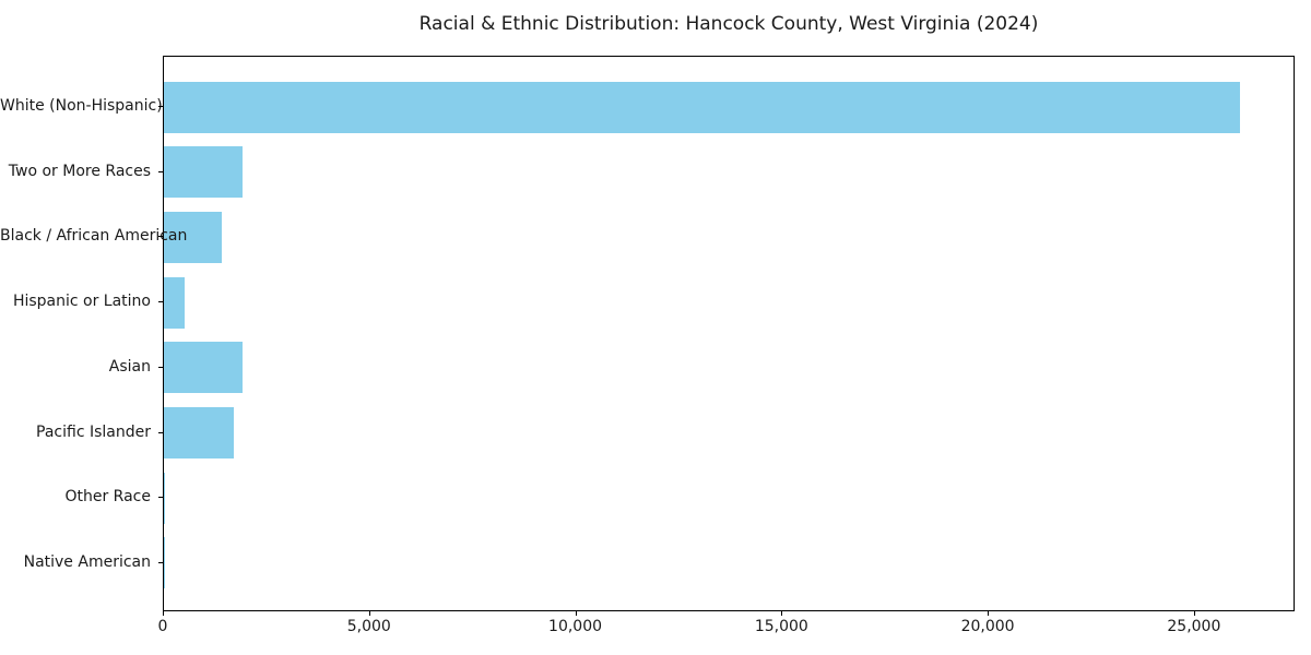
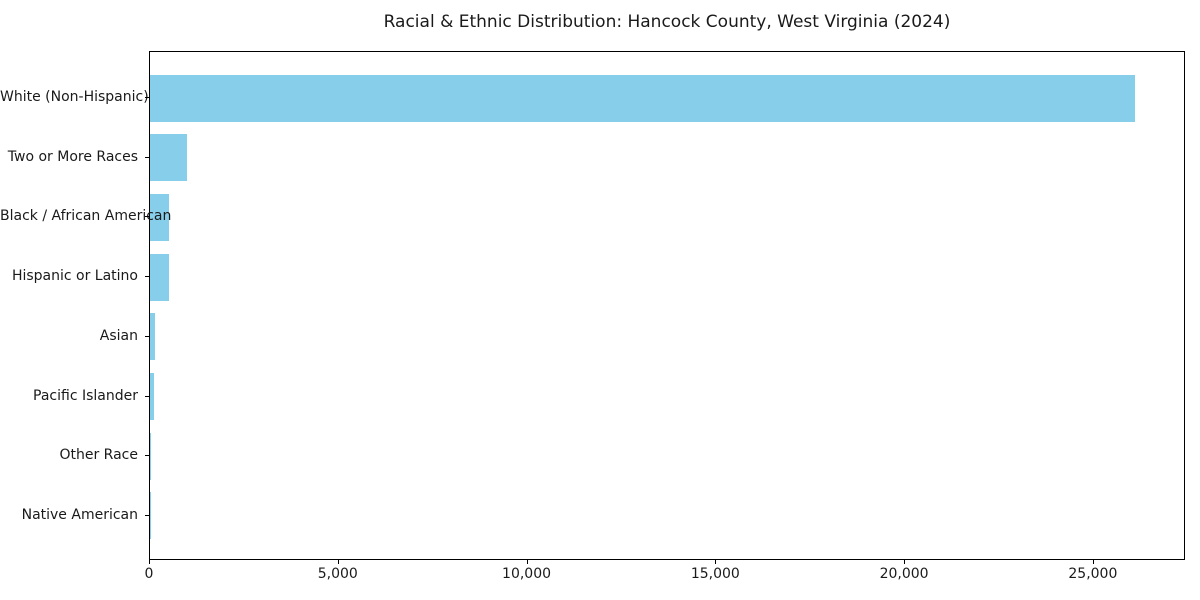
Two or More Races: 1900 -> 1000
Black / African American: 1400 -> 500
Asian: 1900 -> 100
Pacific Islander: 1700 -> 100
